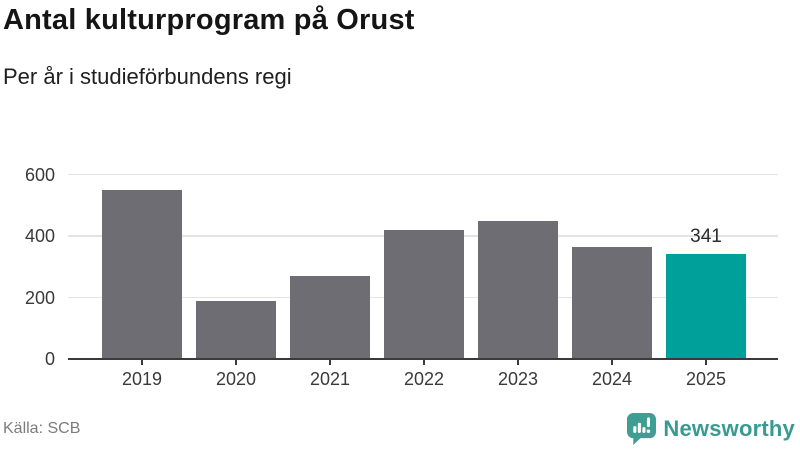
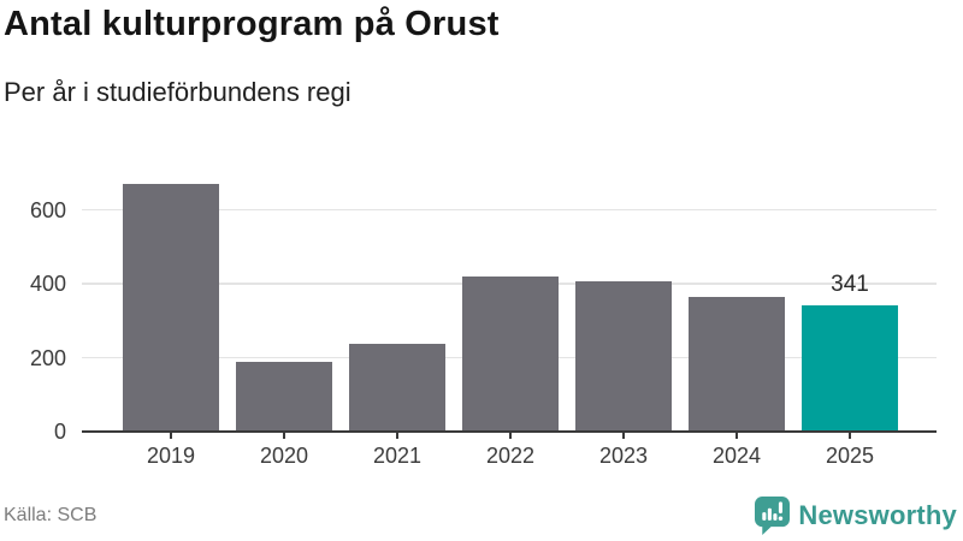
2019: 550 -> 670
2021: 270 -> 240
2023: 450 -> 410
